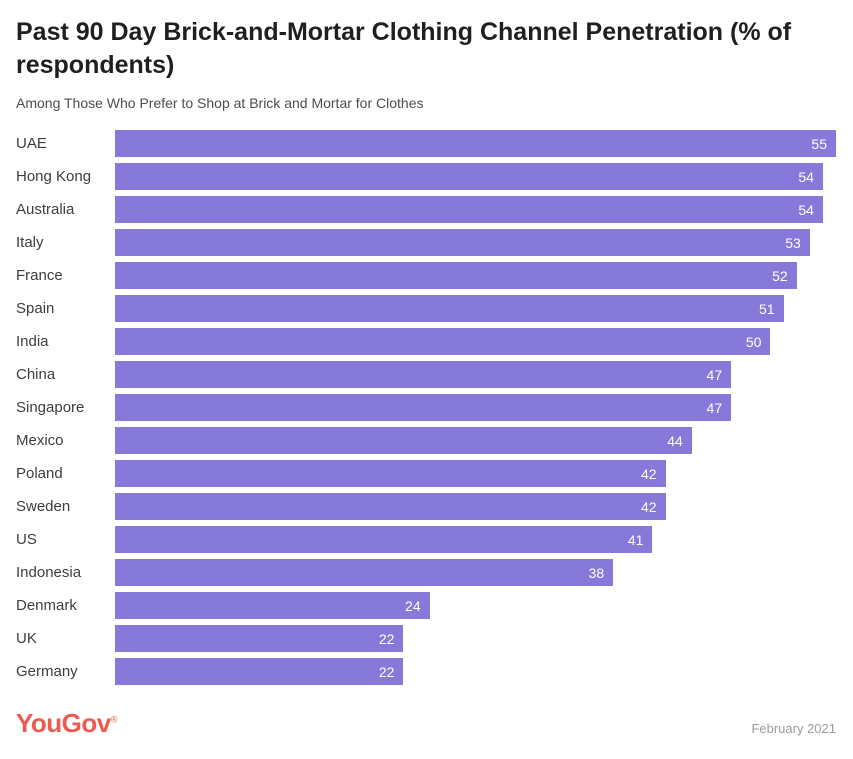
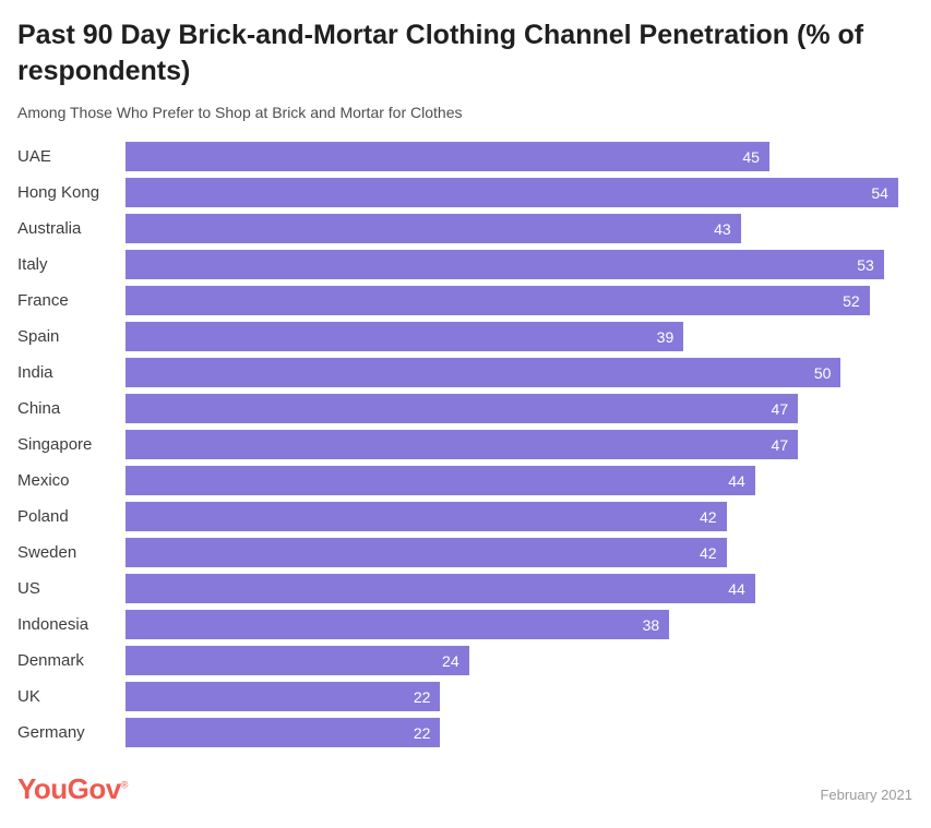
UAE: 55 -> 45
Australia: 54 -> 43
Spain: 51 -> 39
US: 41 -> 44
